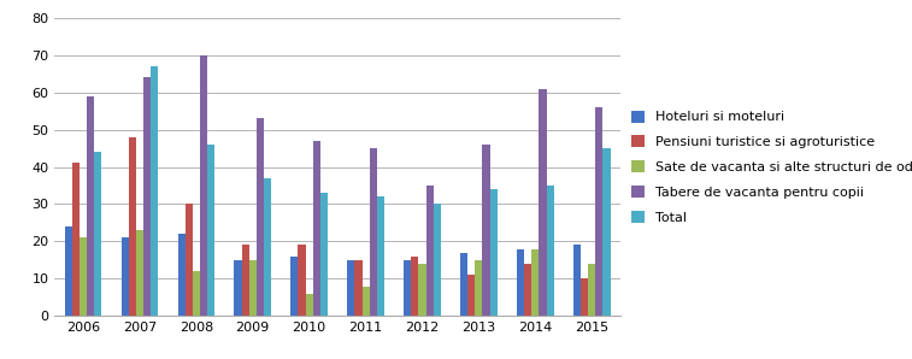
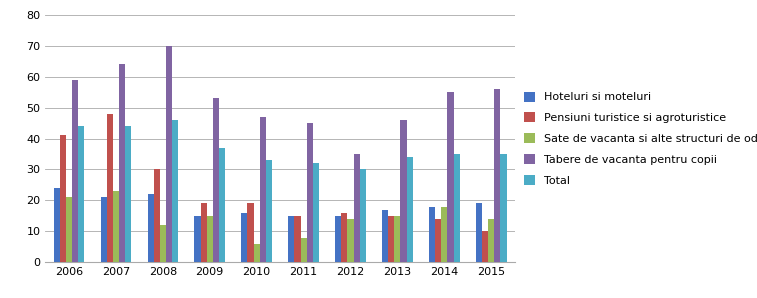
Total/2007: 67 -> 44
Pensiuni turistice si agroturistice/2013: 11 -> 15
Tabere de vacanta pentru copii/2014: 61 -> 55
Total/2015: 45 -> 35
